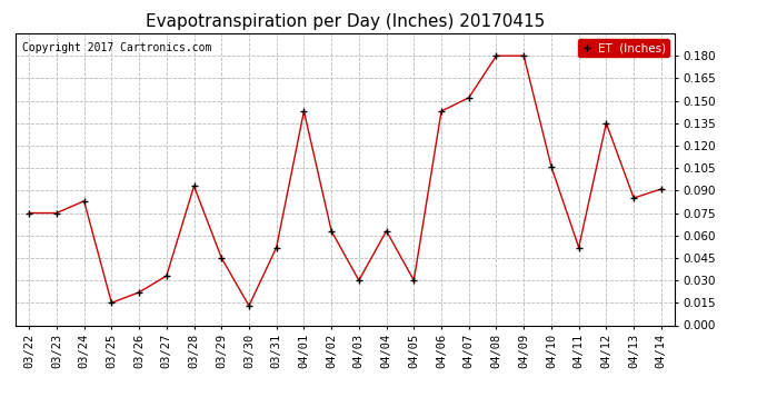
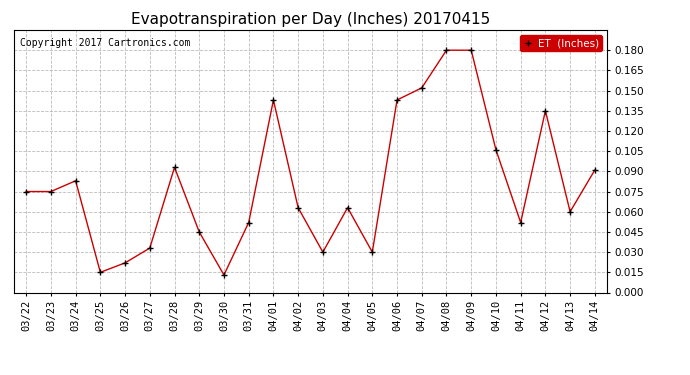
04/13: 0.085 -> 0.060
